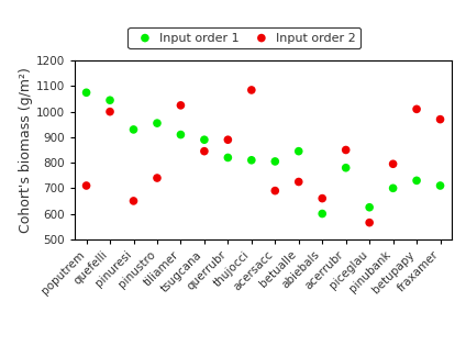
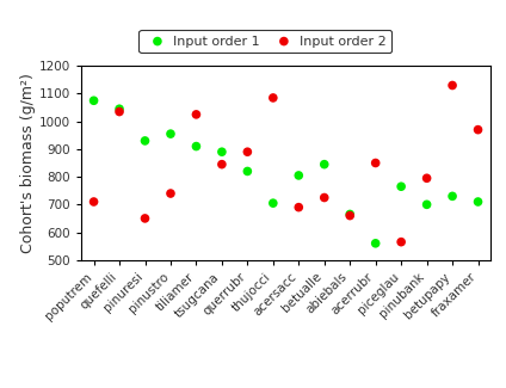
Input order 2/quefelli: 1000 -> 1035
Input order 1/thujocci: 810 -> 705
Input order 1/abiebals: 600 -> 665
Input order 1/acerrubr: 780 -> 560
Input order 1/piceglau: 625 -> 765
Input order 2/betupapy: 1010 -> 1130
